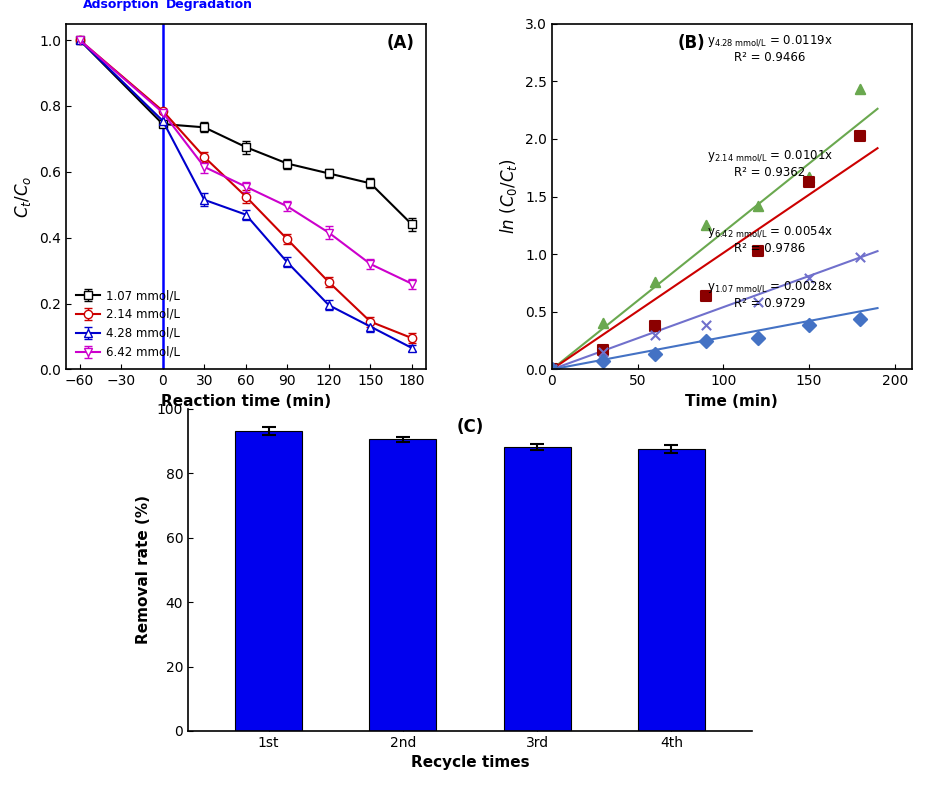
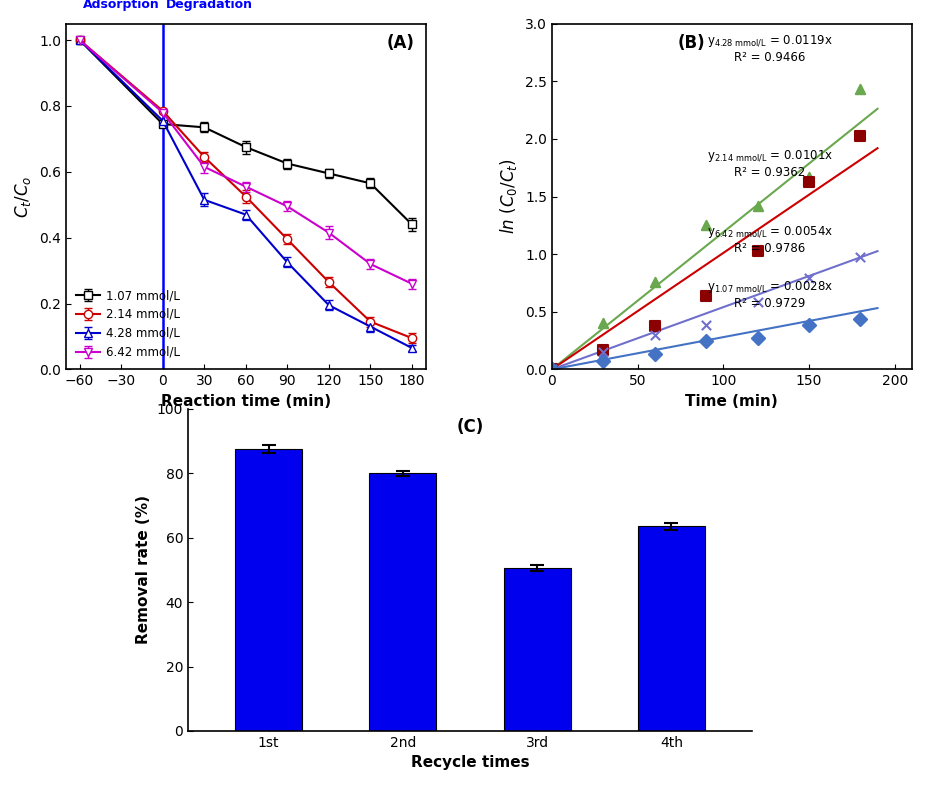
1st: 93.0 -> 87.5
2nd: 90.5 -> 80.0
3rd: 88.2 -> 50.5
4th: 87.5 -> 63.5
